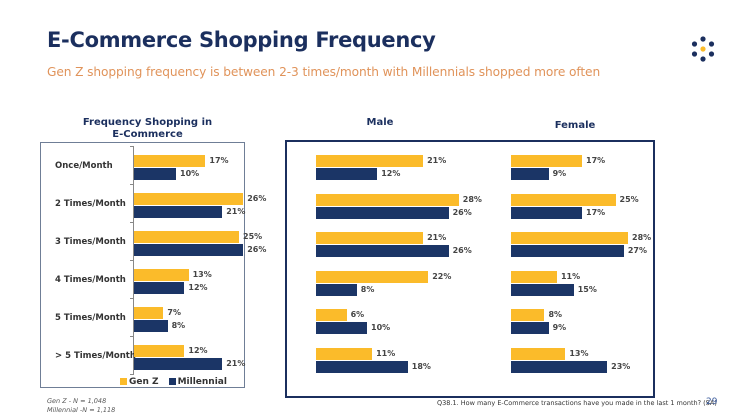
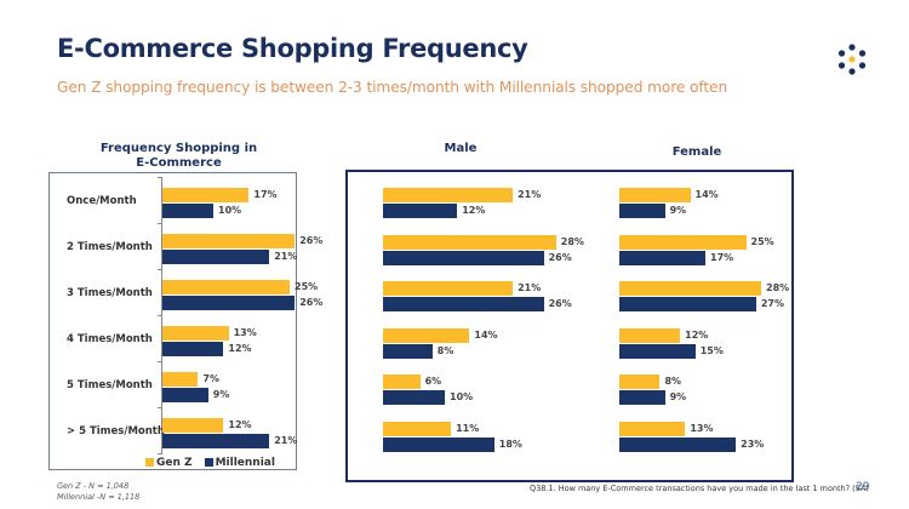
Frequency Shopping in E-Commerce/Millennial/5 Times/Month: 8% -> 9%
Male/Gen Z/4 Times/Month: 22% -> 14%
Female/Gen Z/Once/Month: 17% -> 14%
Female/Gen Z/4 Times/Month: 11% -> 12%
